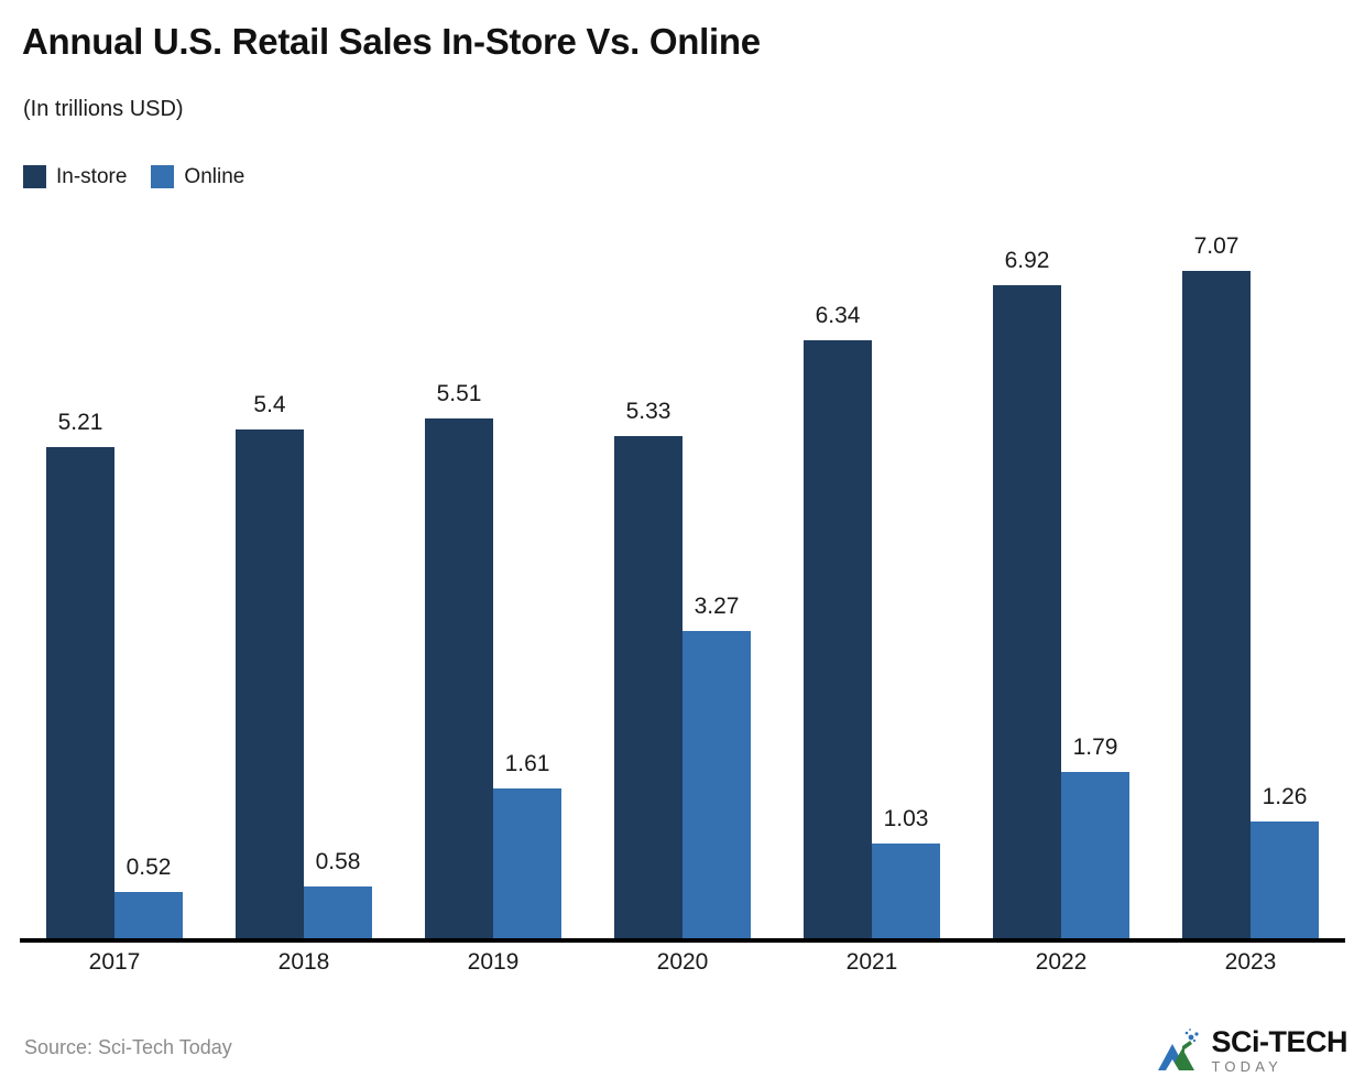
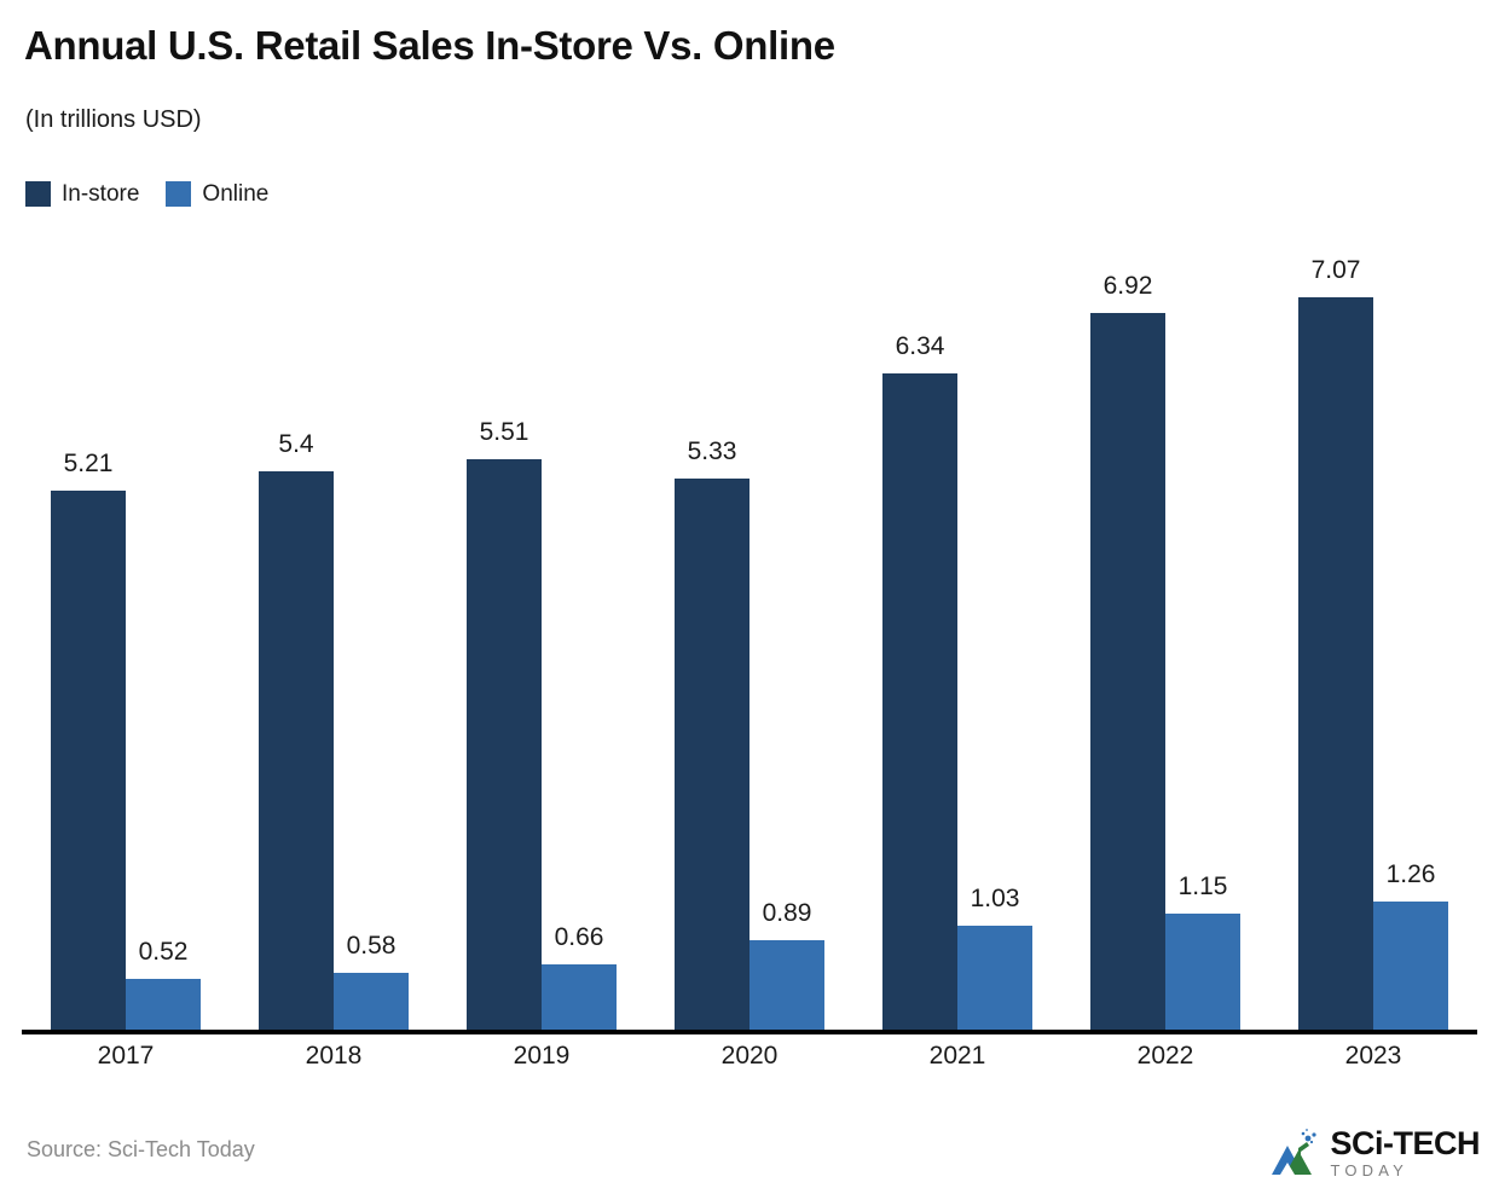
Online/2019: 1.61 -> 0.66
Online/2020: 3.27 -> 0.89
Online/2022: 1.79 -> 1.15
